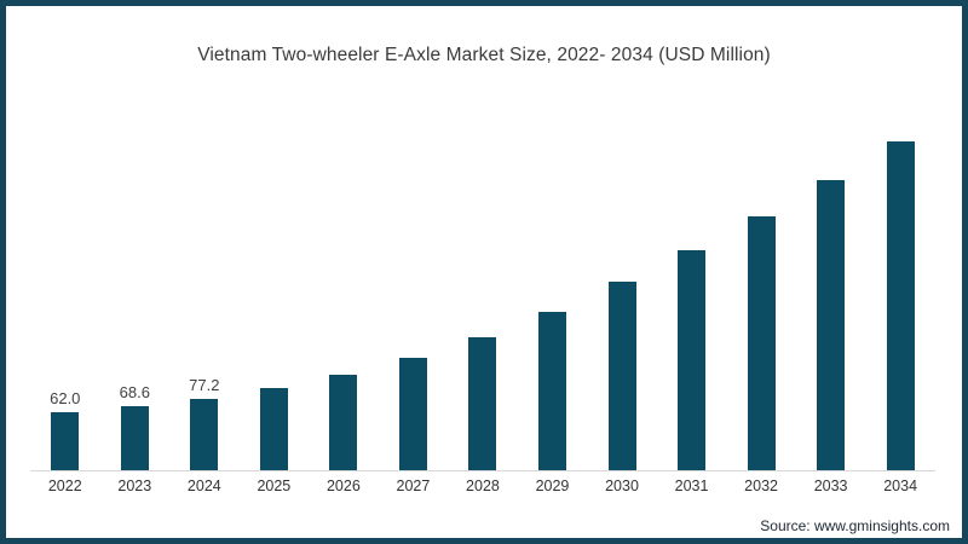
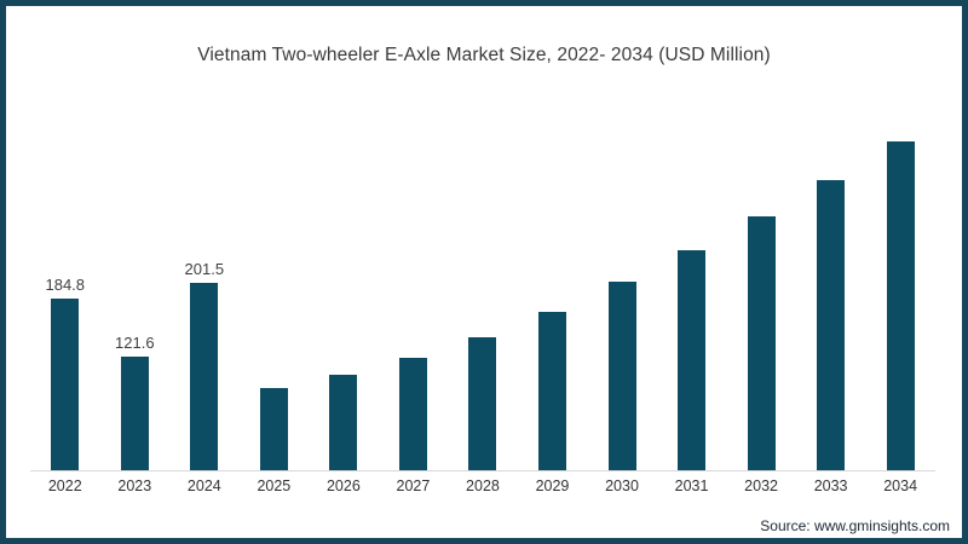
2022: 62.0 -> 184.8
2023: 68.6 -> 121.6
2024: 77.2 -> 201.5
